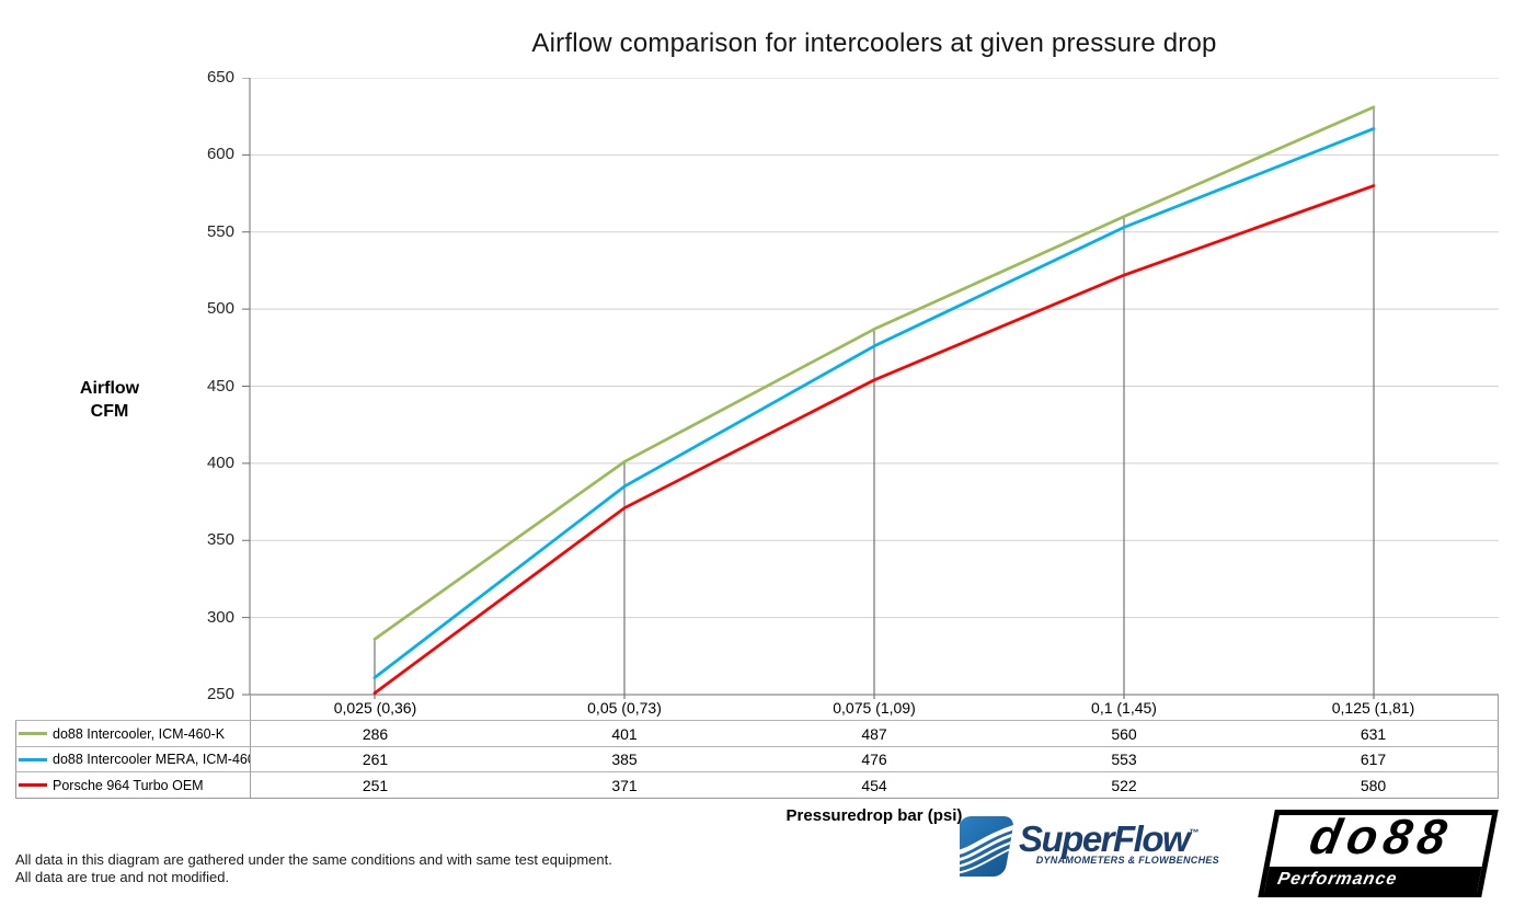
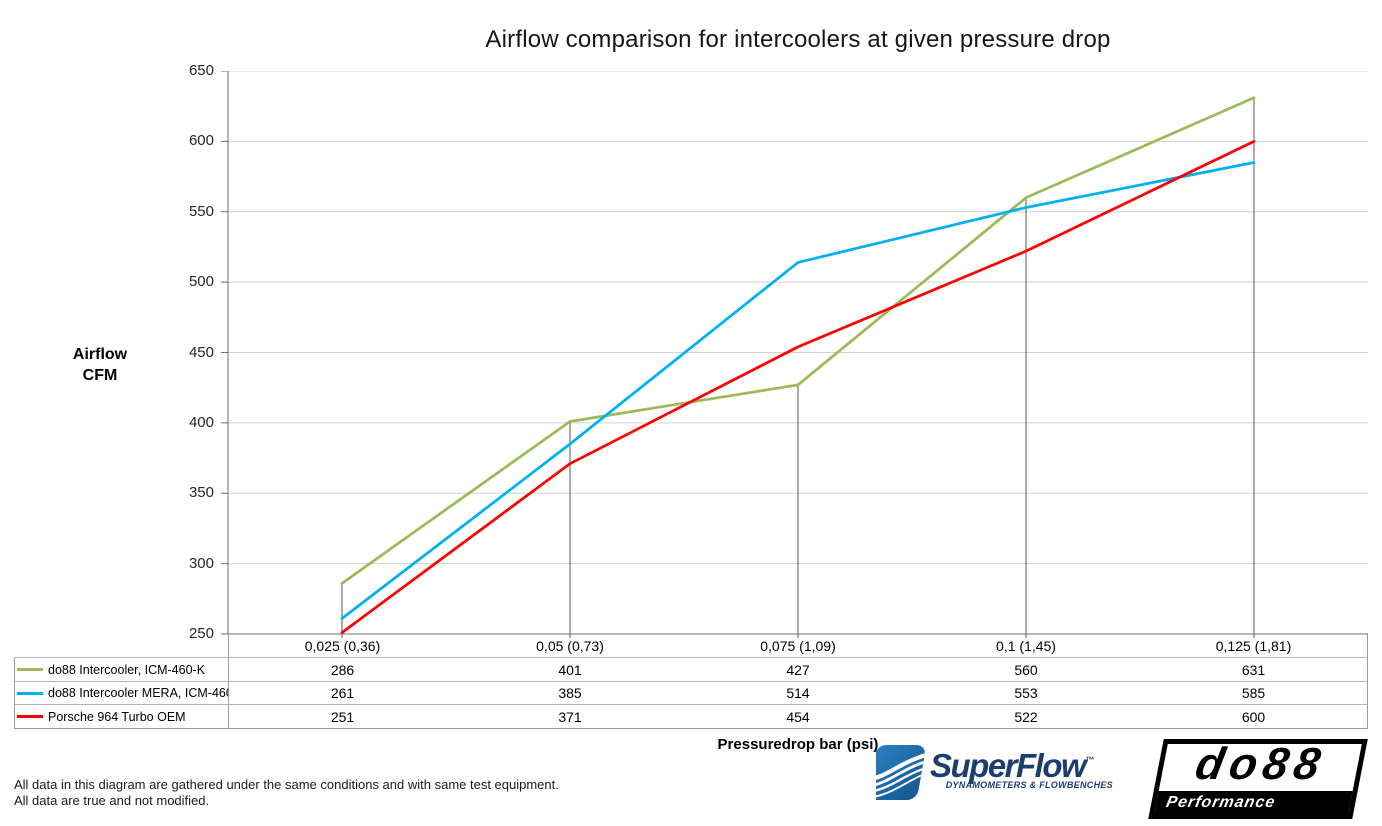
do88 Intercooler, ICM-460-K/0,075 (1,09): 487 -> 427
do88 Intercooler MERA, ICM-460-G/0,075 (1,09): 476 -> 514
do88 Intercooler MERA, ICM-460-G/0,125 (1,81): 617 -> 585
Porsche 964 Turbo OEM/0,125 (1,81): 580 -> 600
